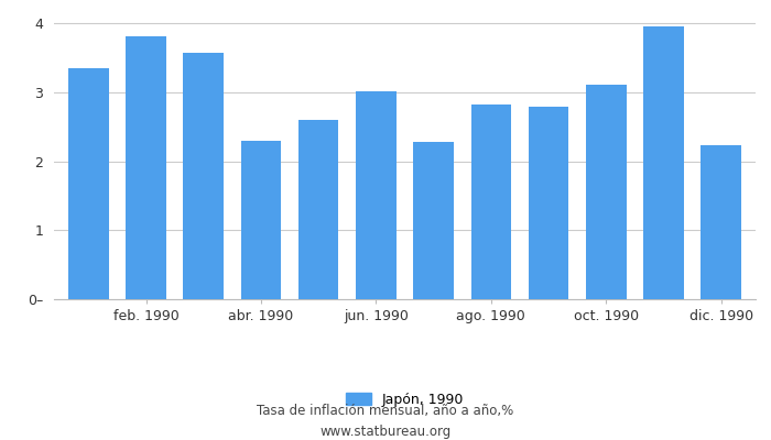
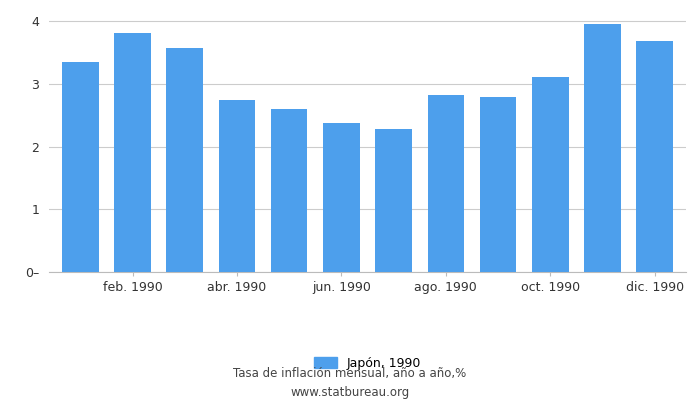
abr. 1990: 2.30 -> 2.74
jun. 1990: 3.02 -> 2.38
dic. 1990: 2.24 -> 3.68
